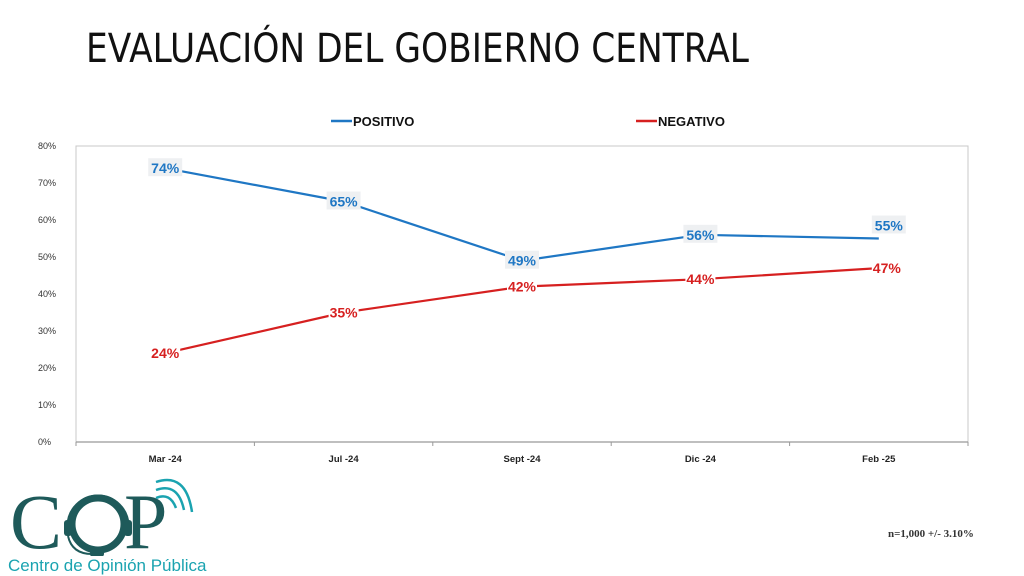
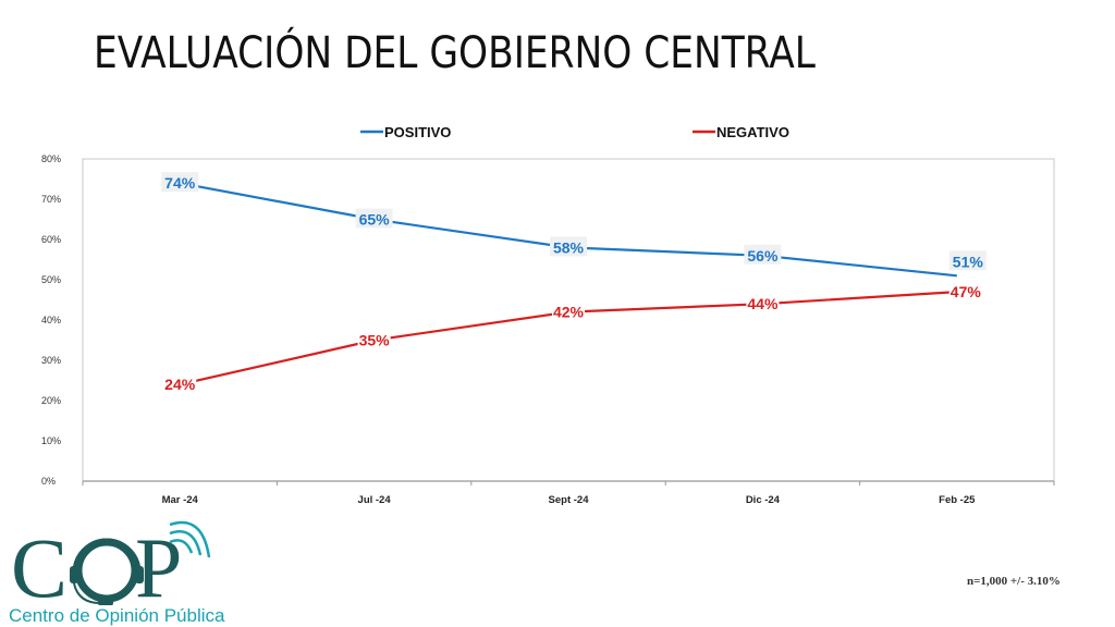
POSITIVO/Sept -24: 49% -> 58%
POSITIVO/Feb -25: 55% -> 51%
